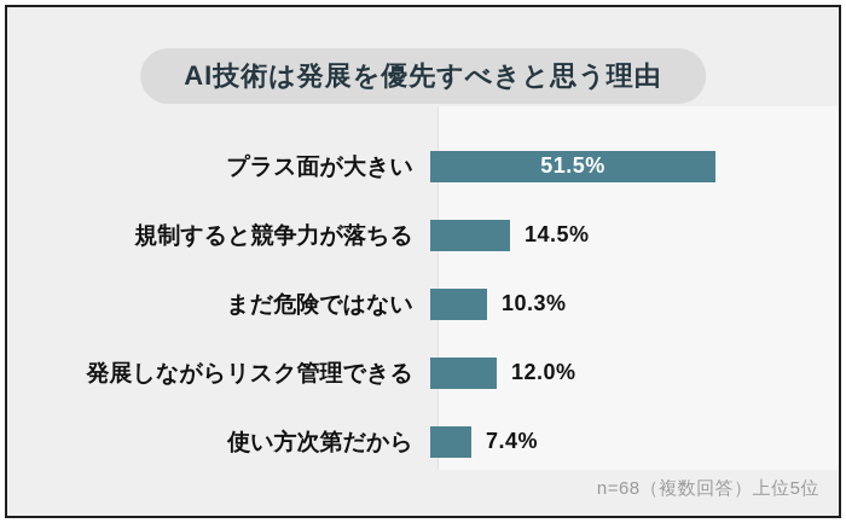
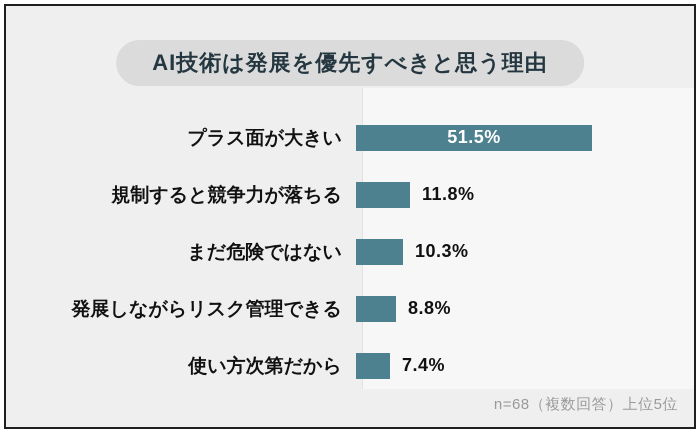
規制すると競争力が落ちる: 14.5% -> 11.8%
発展しながらリスク管理できる: 12.0% -> 8.8%
